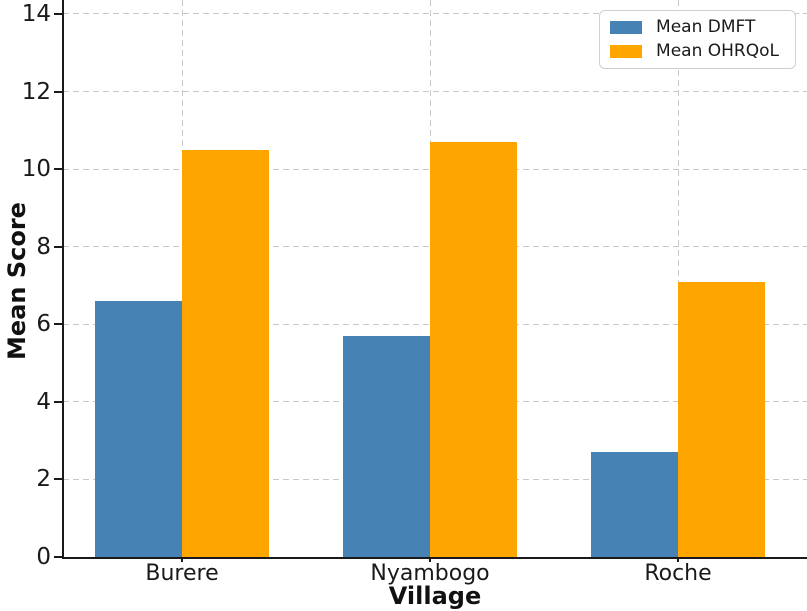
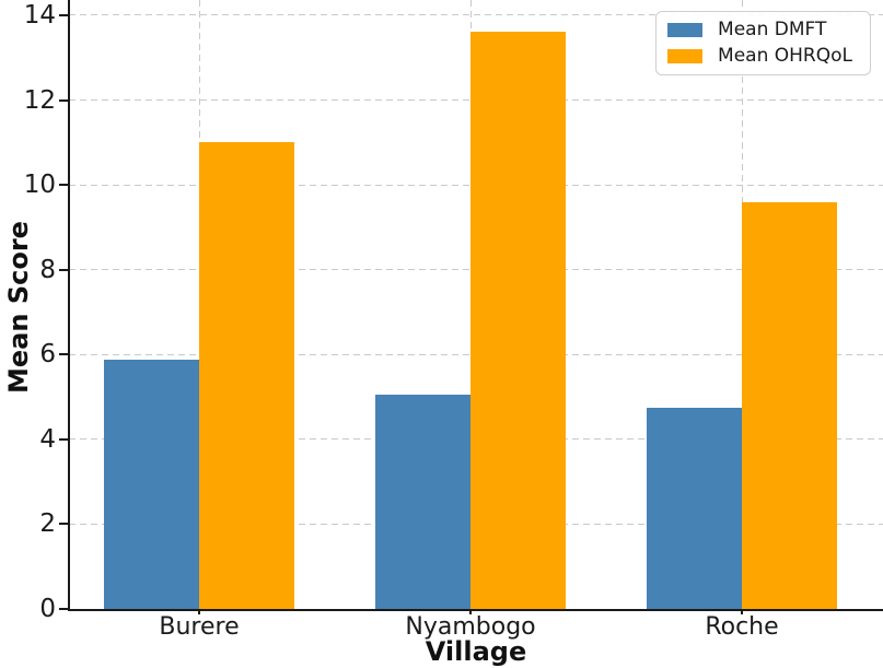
Mean DMFT/Burere: 6.6 -> 5.9
Mean OHRQoL/Burere: 10.5 -> 11.0
Mean DMFT/Nyambogo: 5.7 -> 5.0
Mean OHRQoL/Nyambogo: 10.7 -> 13.6
Mean DMFT/Roche: 2.7 -> 4.8
Mean OHRQoL/Roche: 7.1 -> 9.6
